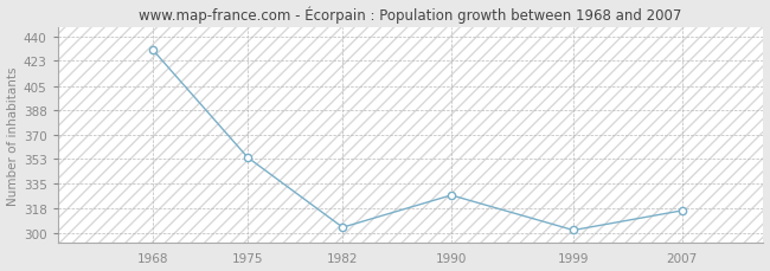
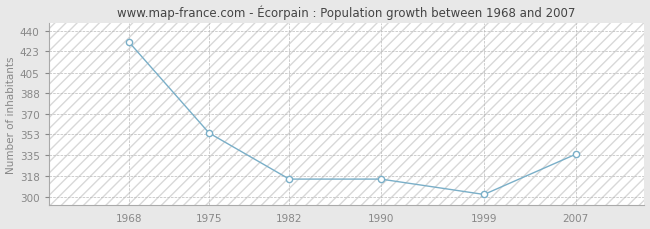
1982: 304 -> 315
1990: 327 -> 315
2007: 316 -> 336
